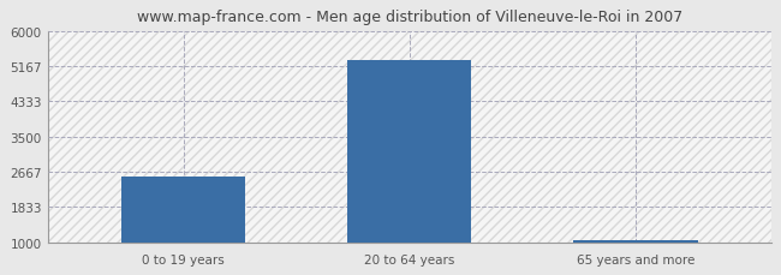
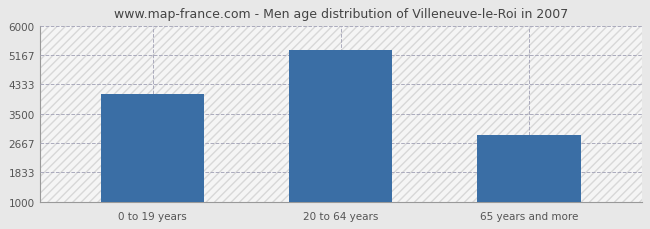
0 to 19 years: 2550 -> 4050
65 years and more: 1050 -> 2900
